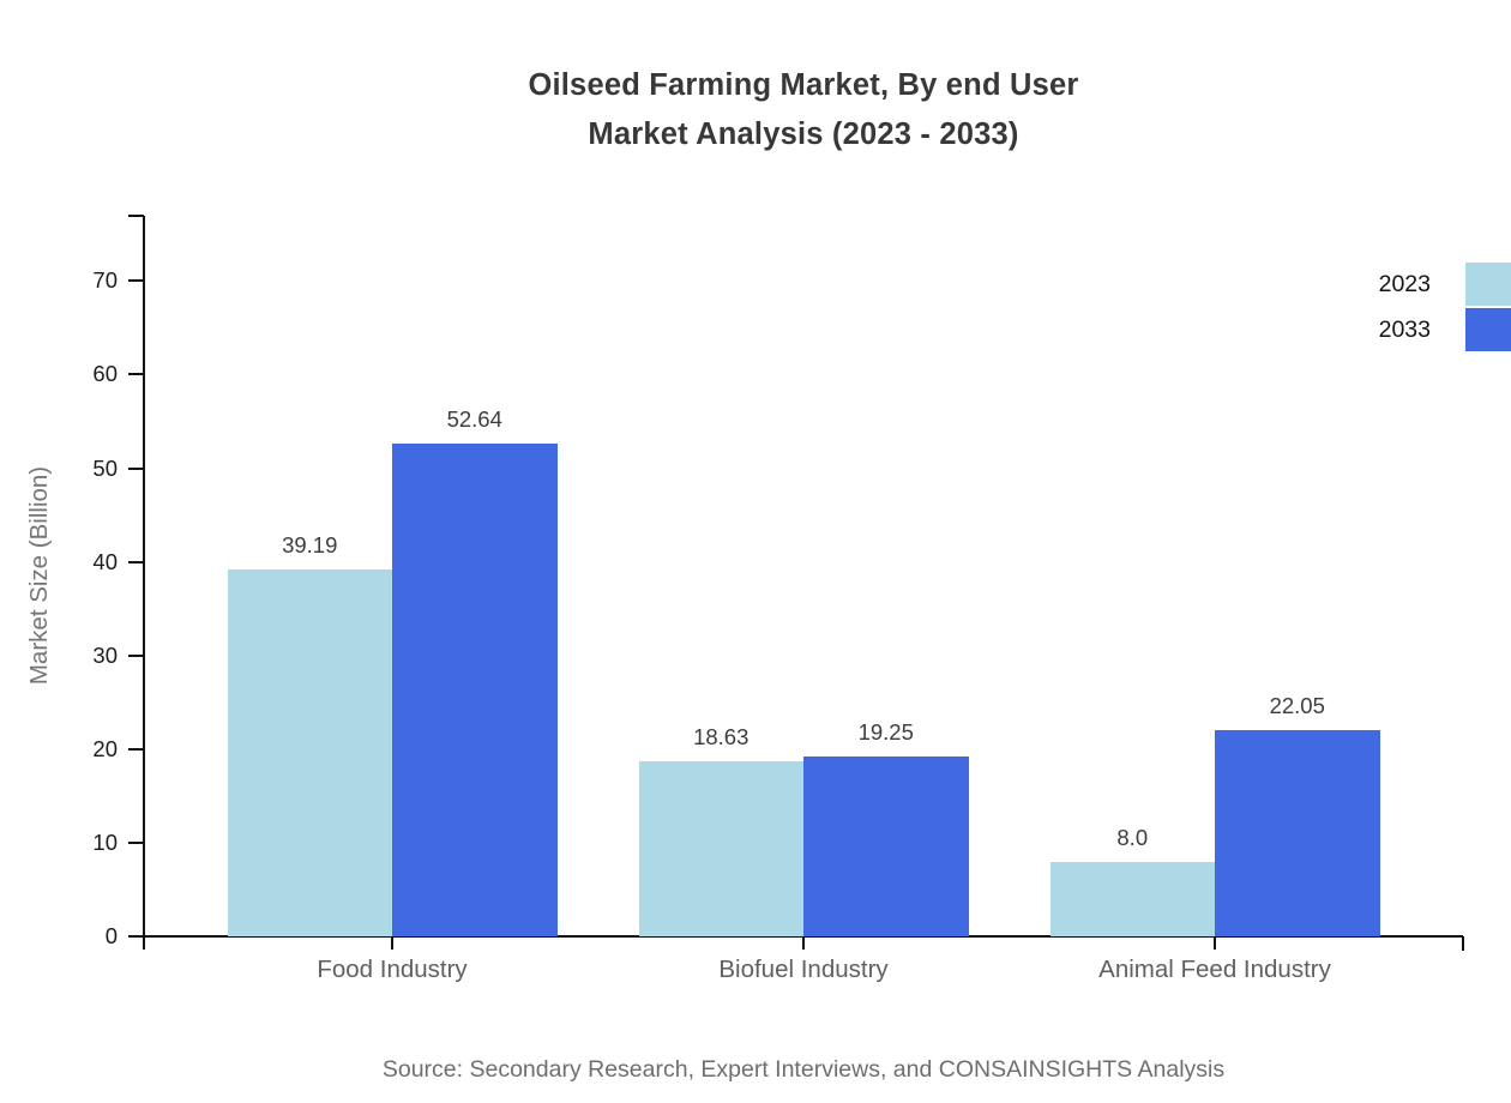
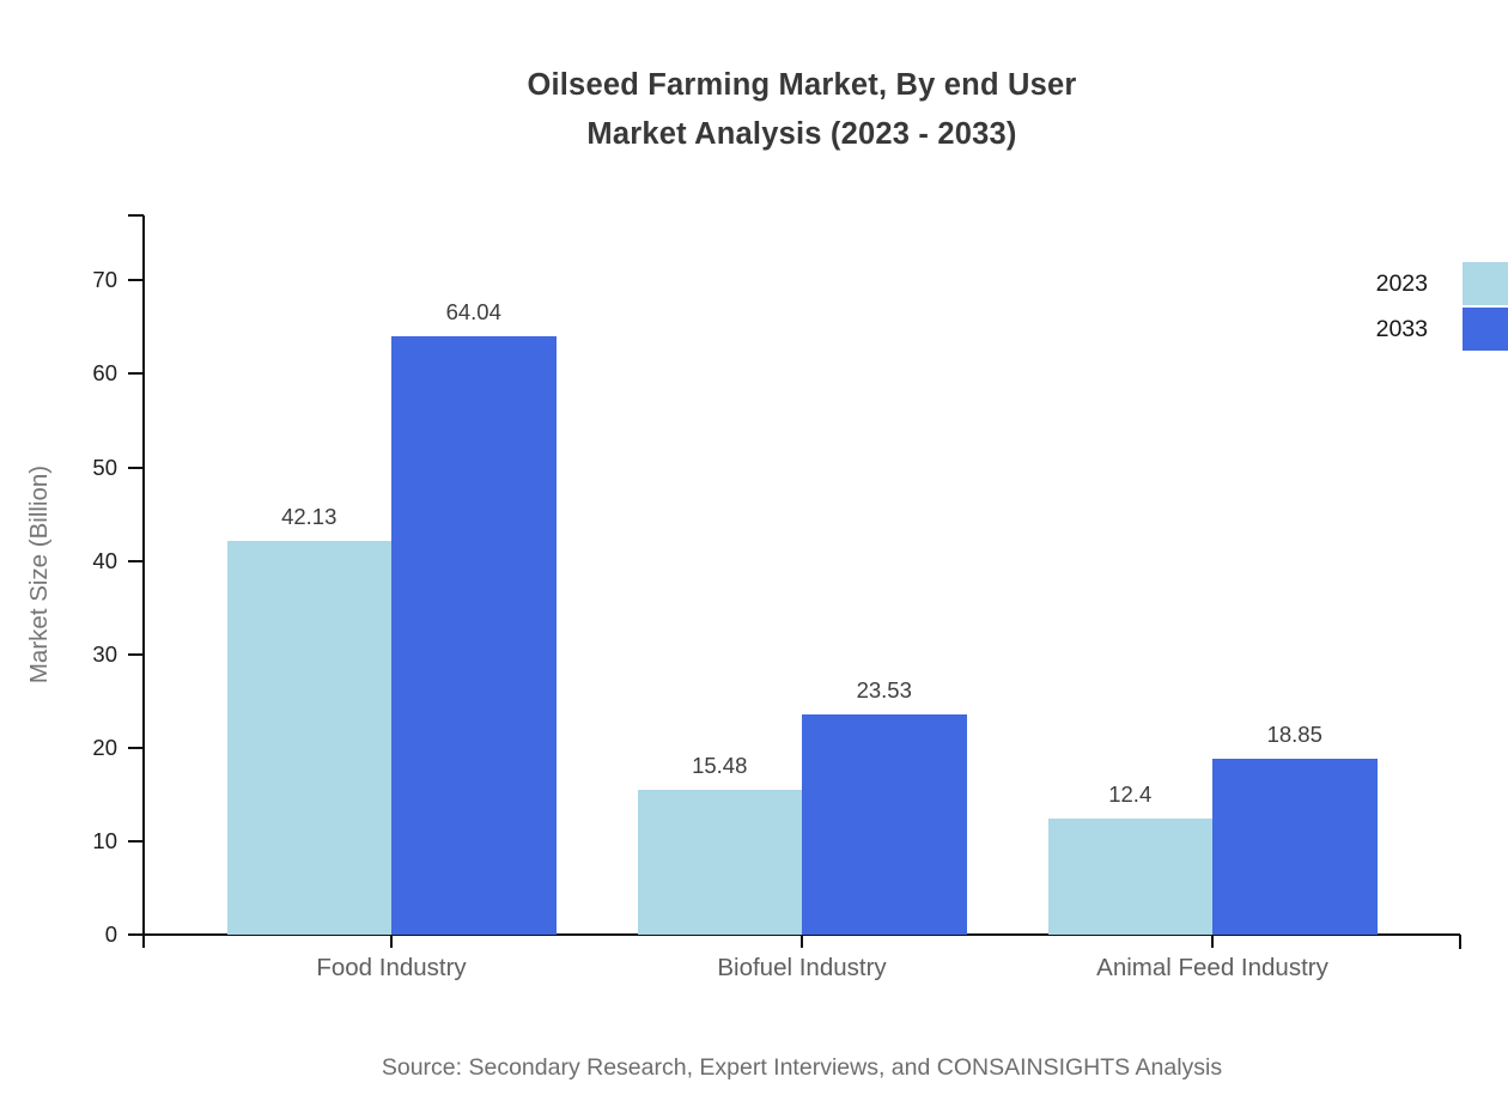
2023/Food Industry: 39.19 -> 42.13
2033/Food Industry: 52.64 -> 64.04
2023/Biofuel Industry: 18.63 -> 15.48
2033/Biofuel Industry: 19.25 -> 23.53
2023/Animal Feed Industry: 8.0 -> 12.4
2033/Animal Feed Industry: 22.05 -> 18.85
